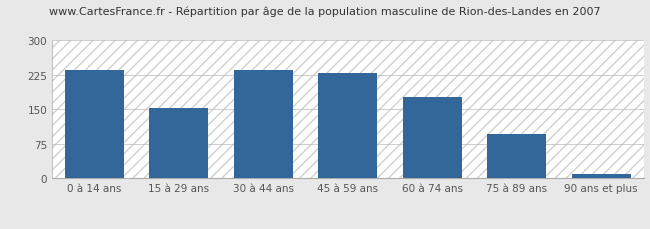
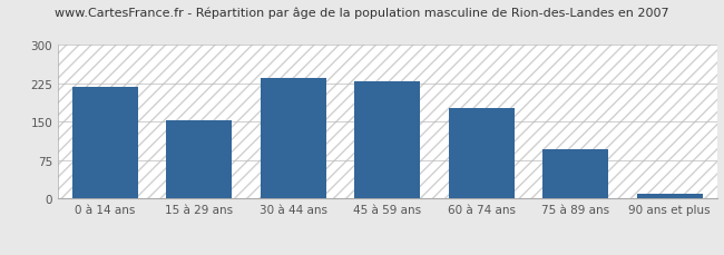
0 à 14 ans: 235 -> 218
